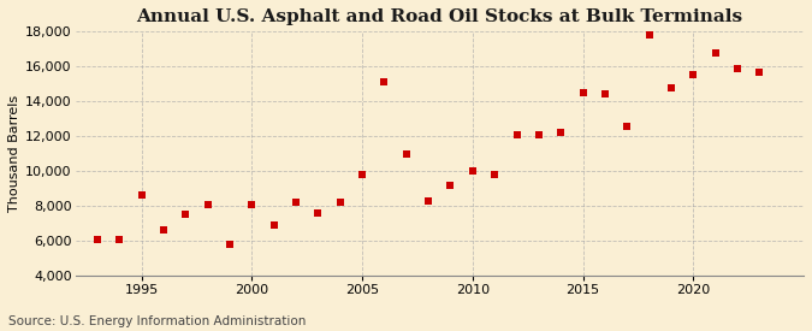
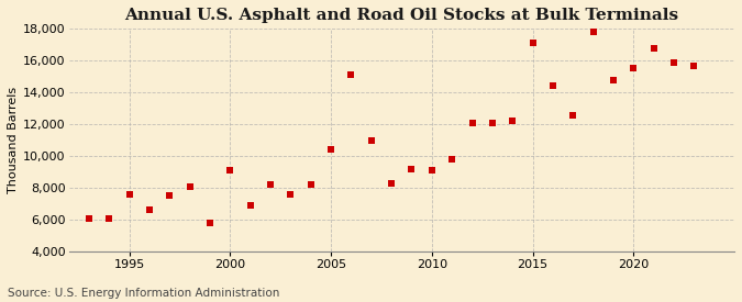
1995: 8,600 -> 7,600
2000: 8,100 -> 9,100
2005: 9,800 -> 10,400
2010: 10,000 -> 9,100
2015: 14,500 -> 17,100
